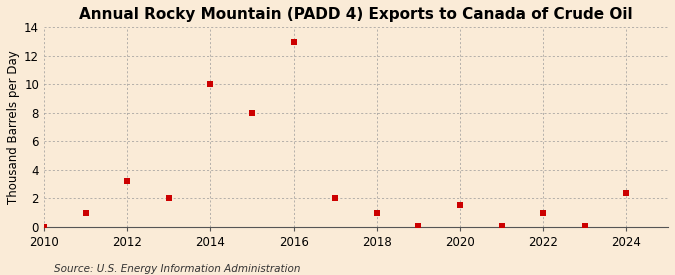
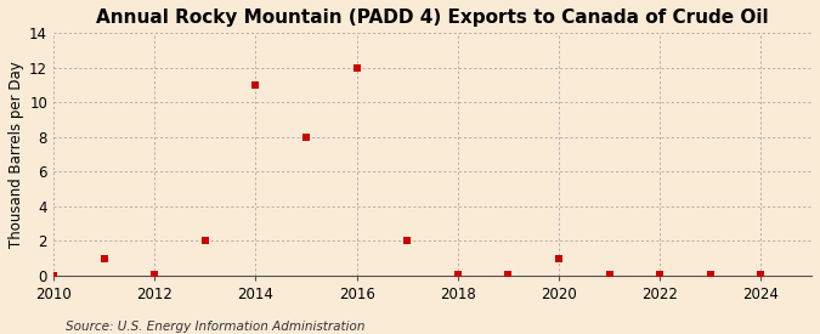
2012: 3.2 -> 0.0
2014: 10.0 -> 11.0
2016: 13.0 -> 12.0
2018: 1.0 -> 0.1
2020: 1.5 -> 1.0
2022: 1.0 -> 0.0
2024: 2.4 -> 0.0
